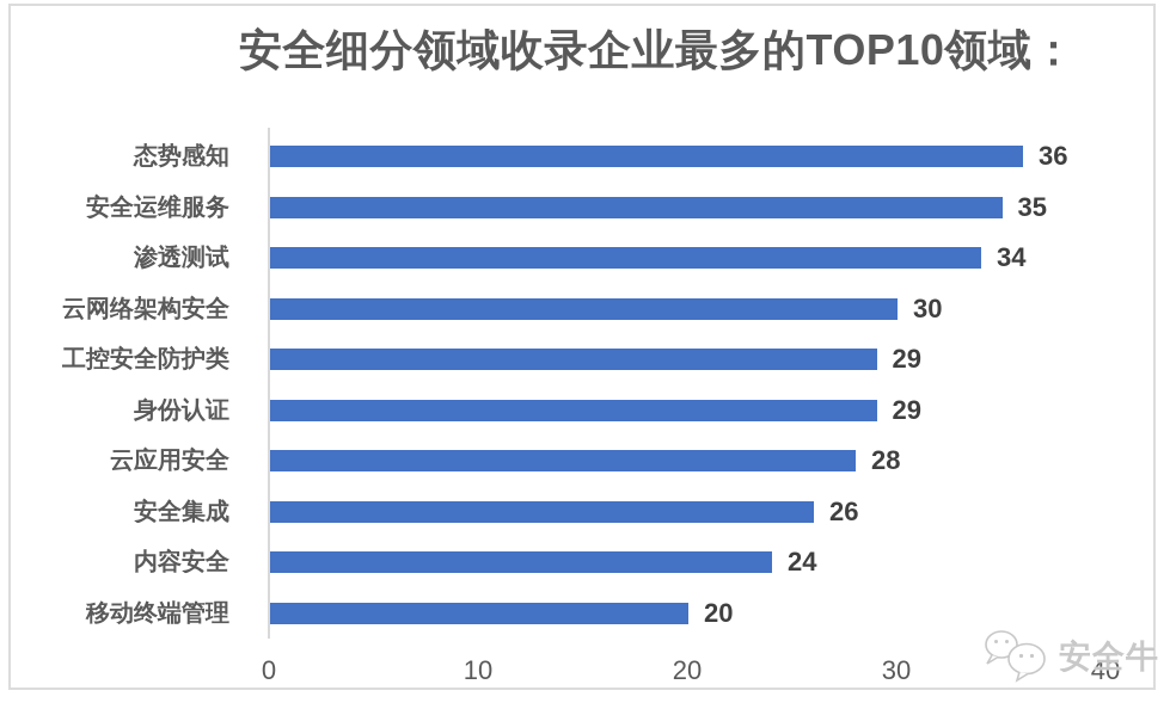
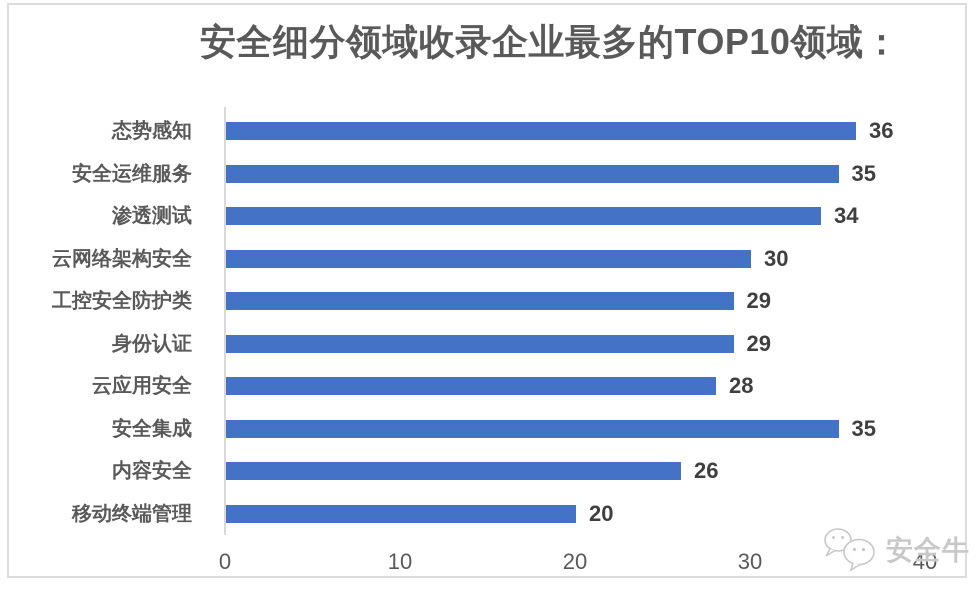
安全集成: 26 -> 35
内容安全: 24 -> 26
